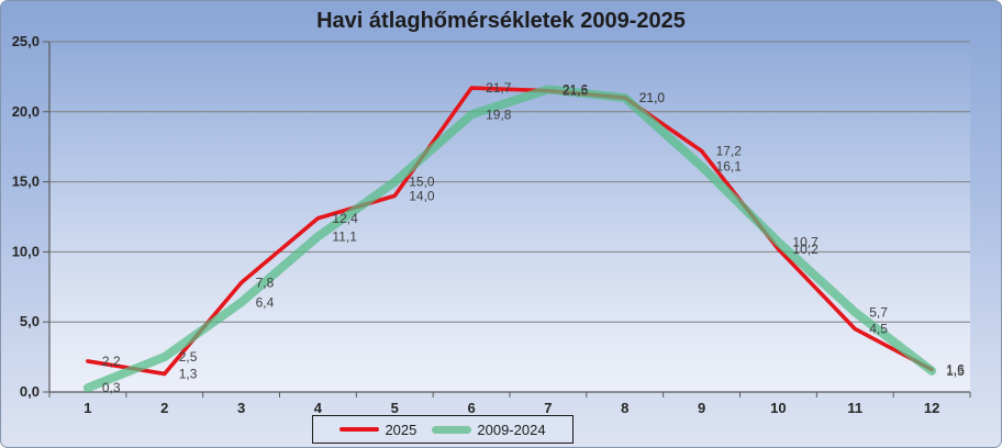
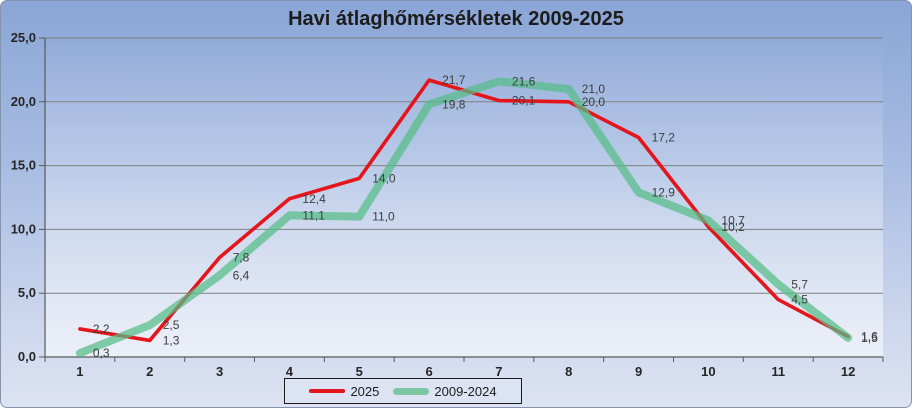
2009-2024/5: 15,0 -> 11,0
2025/7: 21,5 -> 20,1
2025/8: 21,0 -> 20,0
2009-2024/9: 16,1 -> 12,9
